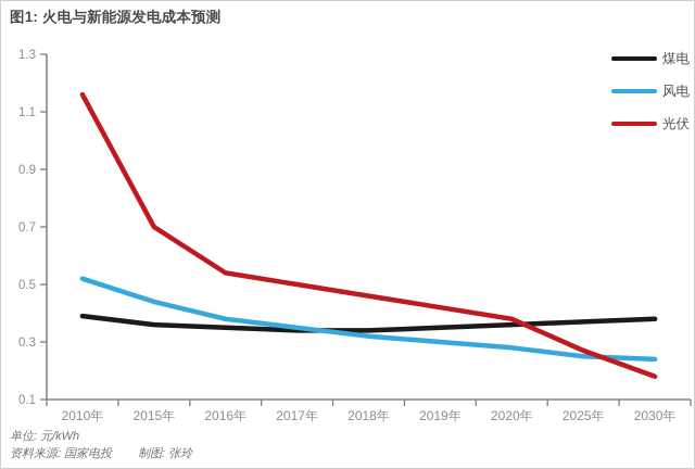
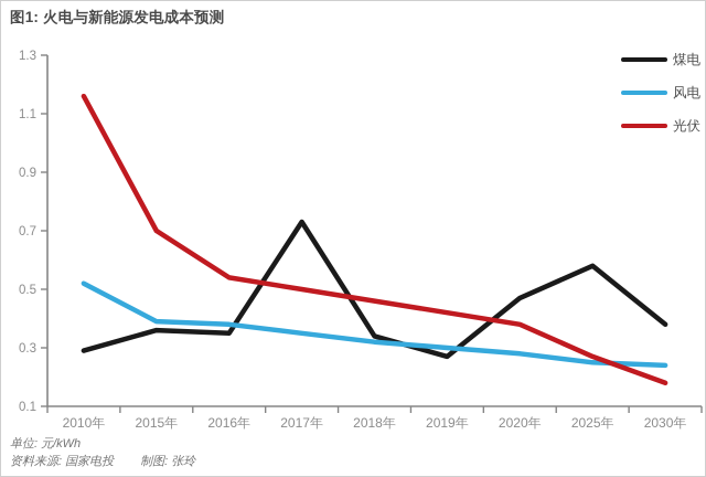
煤电/2010年: 0.39 -> 0.29
风电/2015年: 0.44 -> 0.39
煤电/2017年: 0.34 -> 0.73
煤电/2019年: 0.35 -> 0.27
煤电/2020年: 0.36 -> 0.47
煤电/2025年: 0.37 -> 0.58
